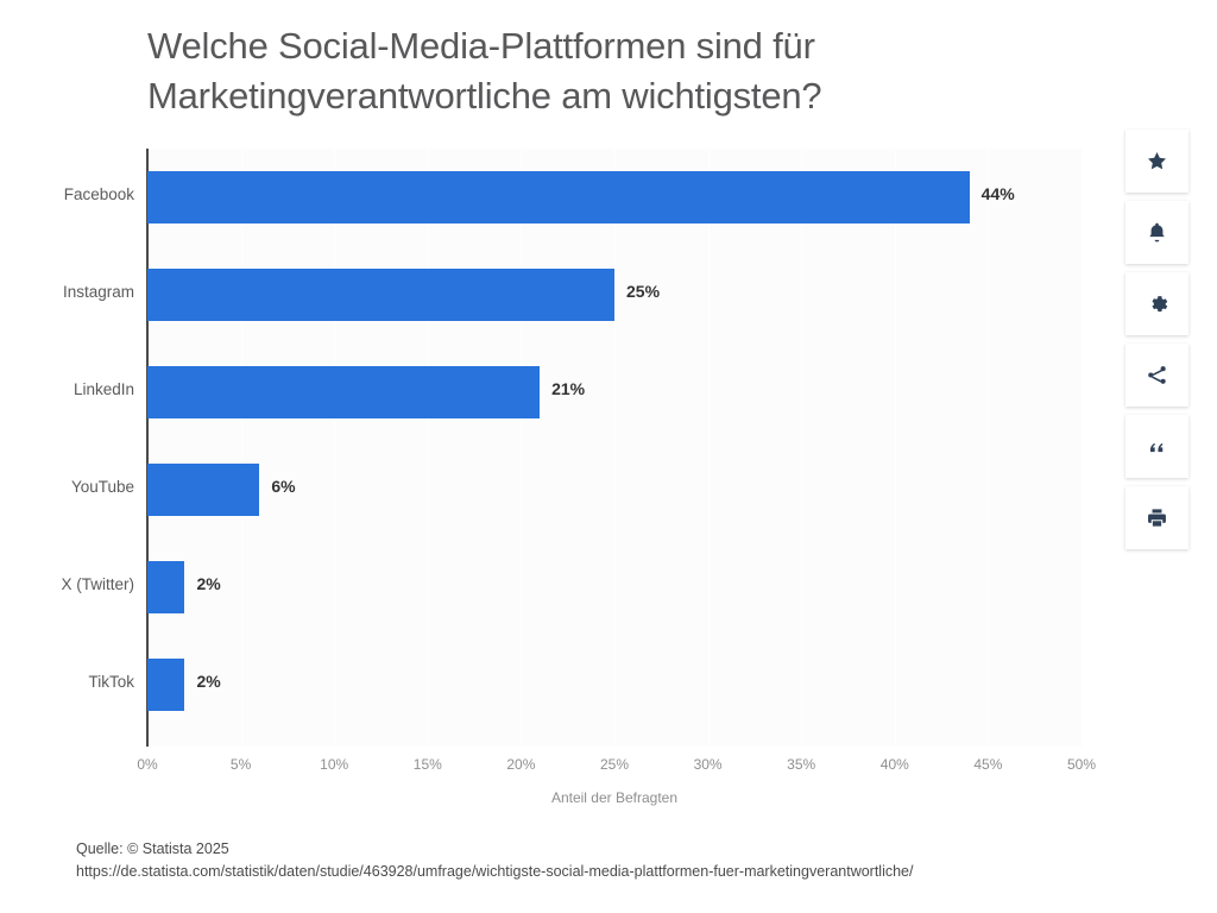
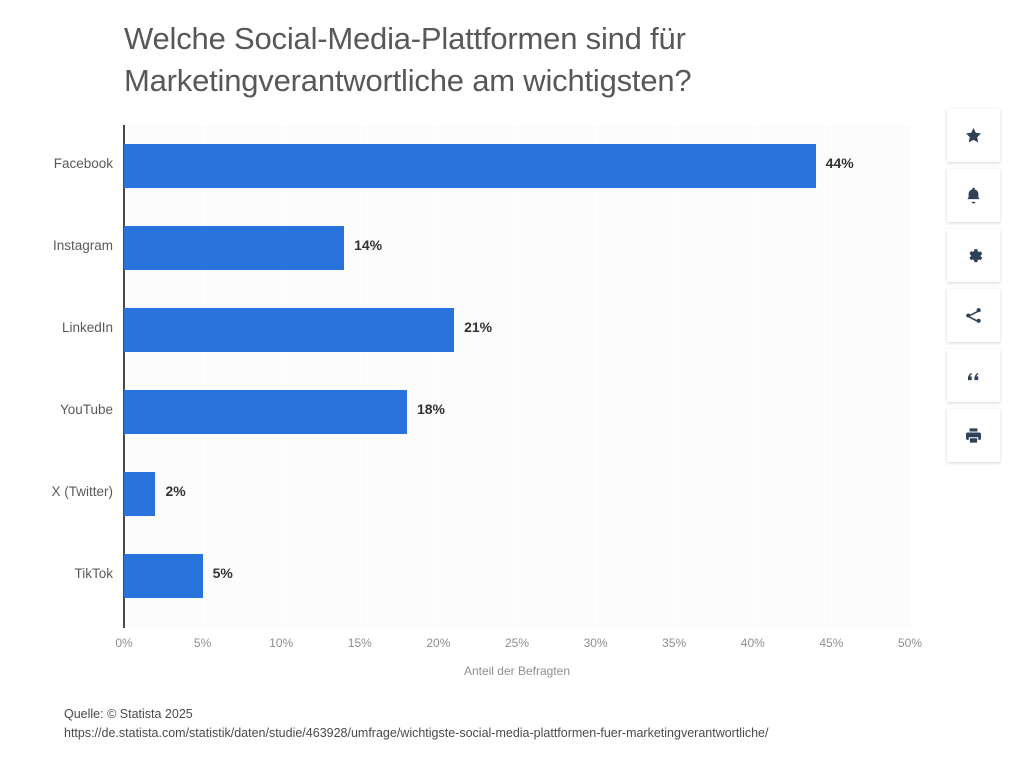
Instagram: 25% -> 14%
YouTube: 6% -> 18%
TikTok: 2% -> 5%
